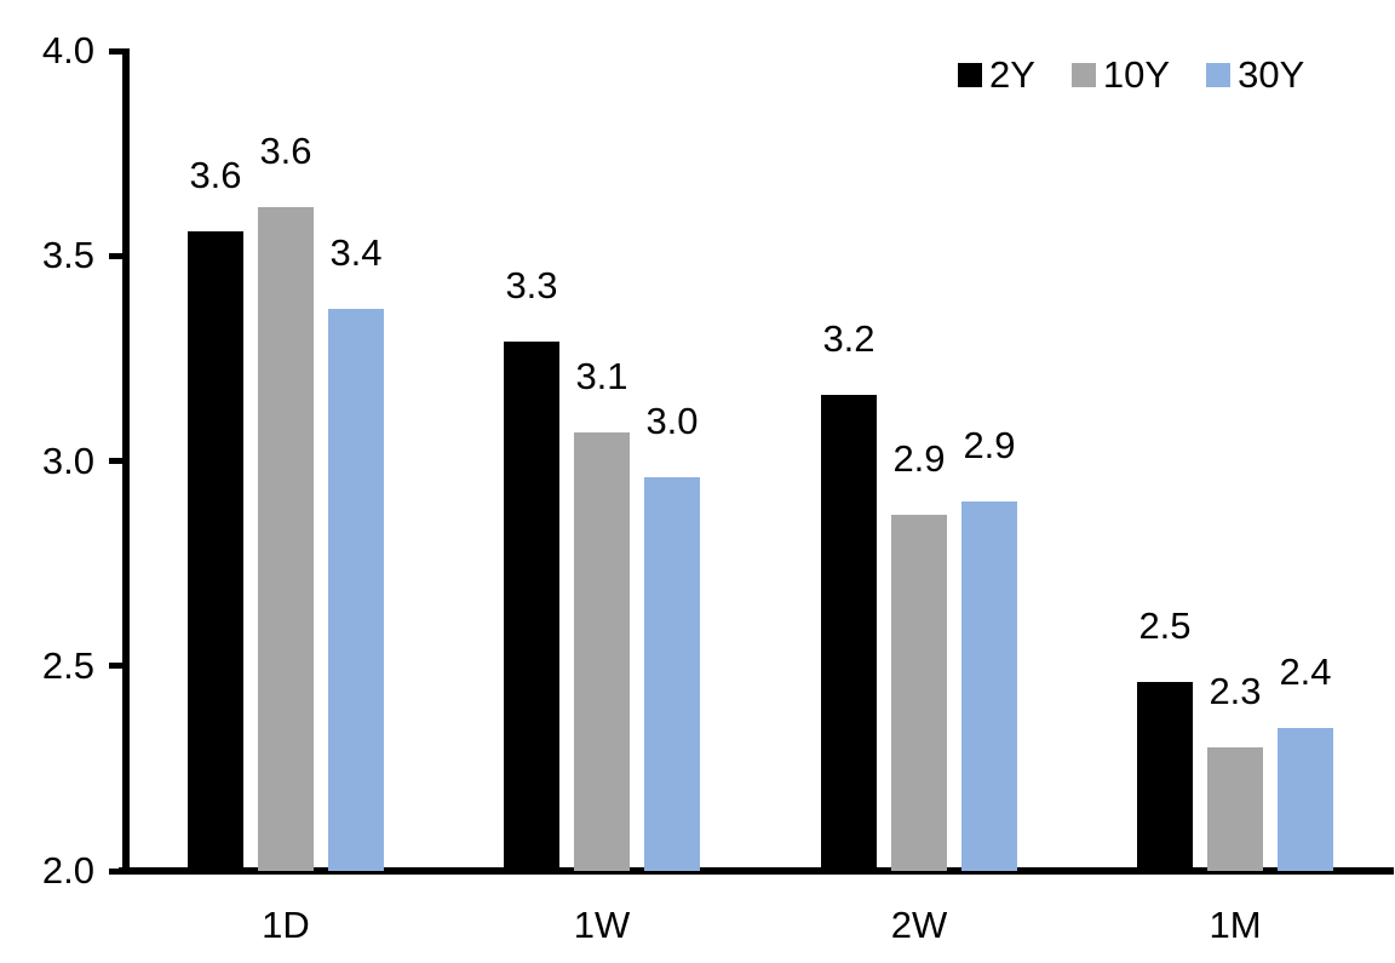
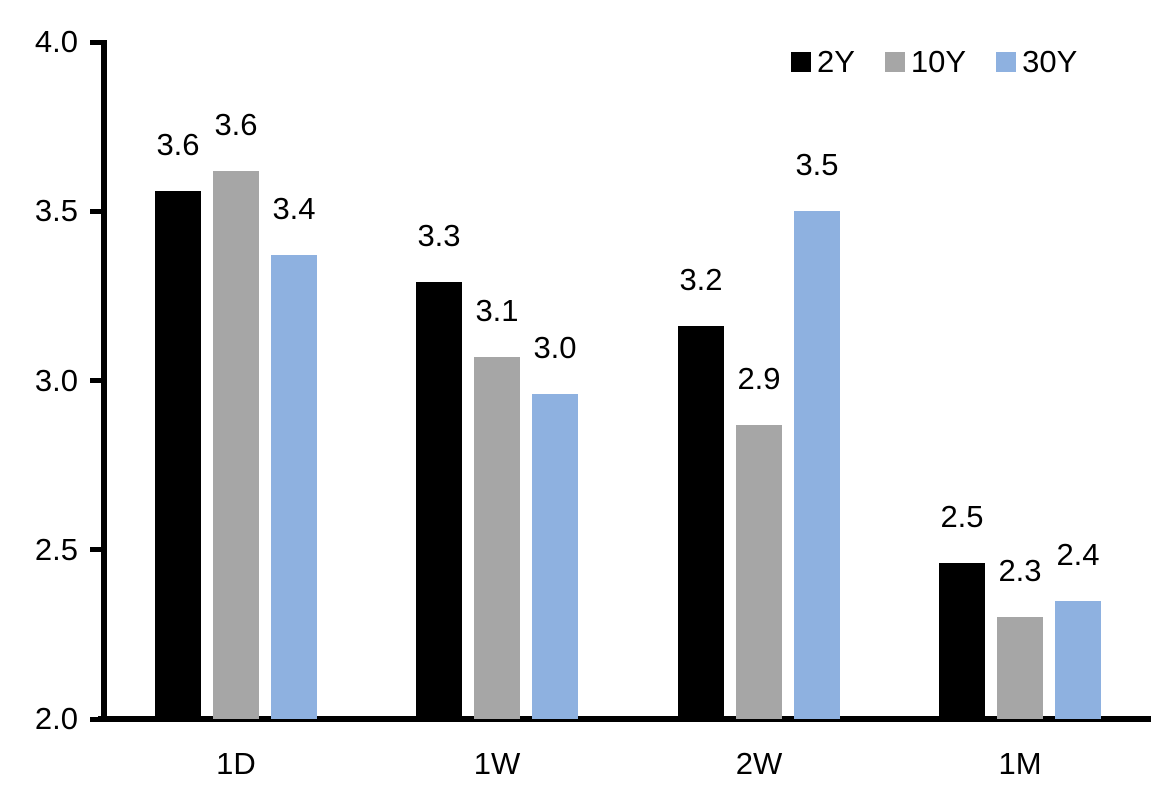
30Y/2W: 2.9 -> 3.5
